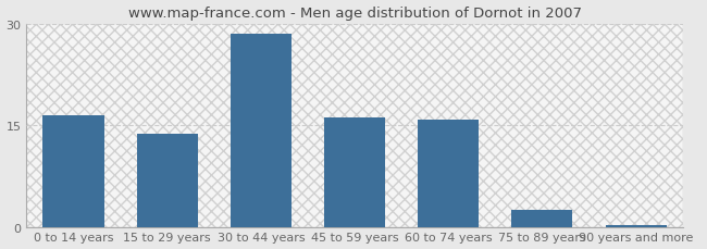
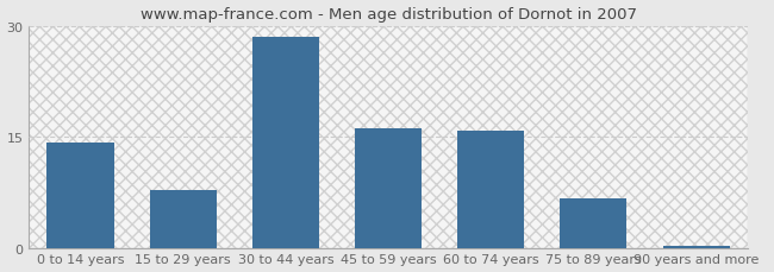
0 to 14 years: 16.5 -> 14.2
15 to 29 years: 13.8 -> 7.8
75 to 89 years: 2.5 -> 6.6
